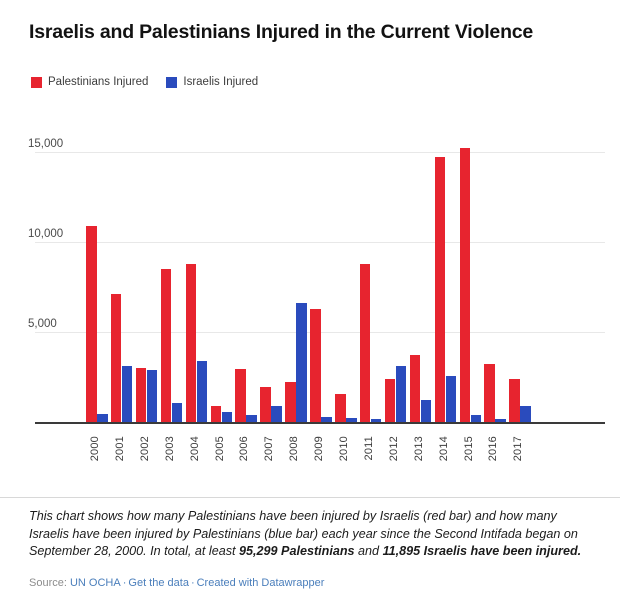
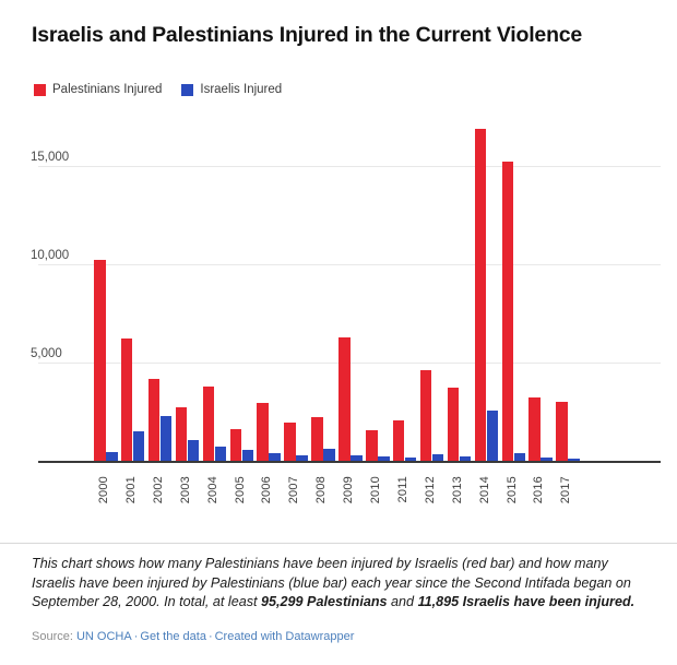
Palestinians Injured/2000: 10900 -> 10200
Palestinians Injured/2001: 7100 -> 6200
Israelis Injured/2001: 3100 -> 1500
Palestinians Injured/2002: 3000 -> 4200
Israelis Injured/2002: 2900 -> 2300
Palestinians Injured/2003: 8500 -> 2700
Palestinians Injured/2004: 8800 -> 3800
Israelis Injured/2004: 3400 -> 700
Palestinians Injured/2005: 900 -> 1600
Israelis Injured/2007: 900 -> 300
Israelis Injured/2008: 6600 -> 600
Palestinians Injured/2011: 8800 -> 2000
Palestinians Injured/2012: 2400 -> 4600
Israelis Injured/2012: 3100 -> 300
Israelis Injured/2013: 1200 -> 200
Palestinians Injured/2014: 14700 -> 16900
Palestinians Injured/2017: 2400 -> 3000
Israelis Injured/2017: 900 -> 100
